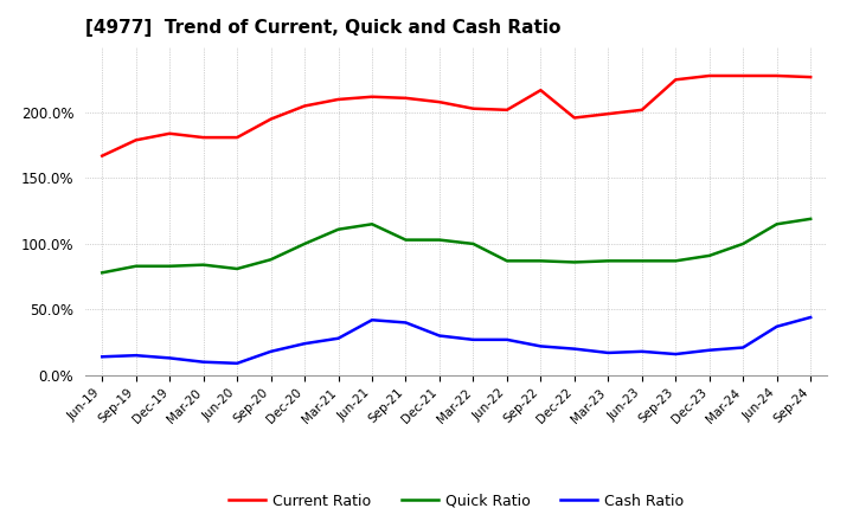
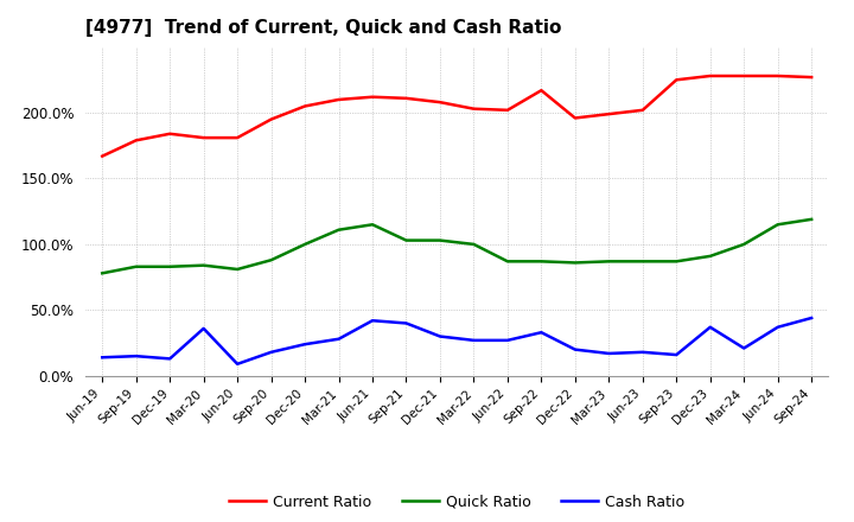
Cash Ratio/Mar-20: 10% -> 36%
Cash Ratio/Sep-22: 22% -> 33%
Cash Ratio/Dec-23: 19% -> 37%
